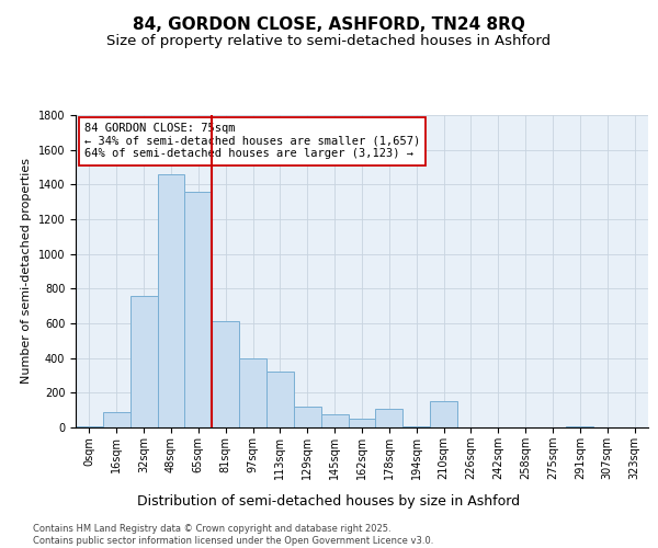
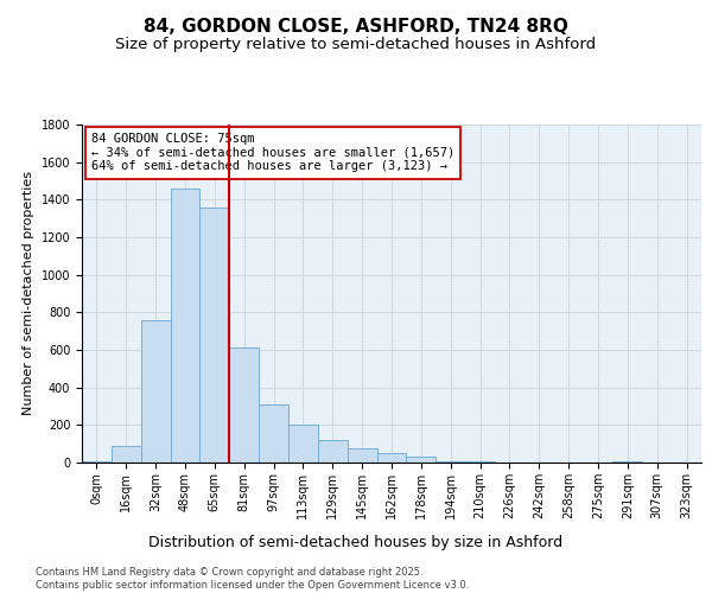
97sqm: 400 -> 310
113sqm: 320 -> 200
178sqm: 110 -> 30
210sqm: 150 -> 0
